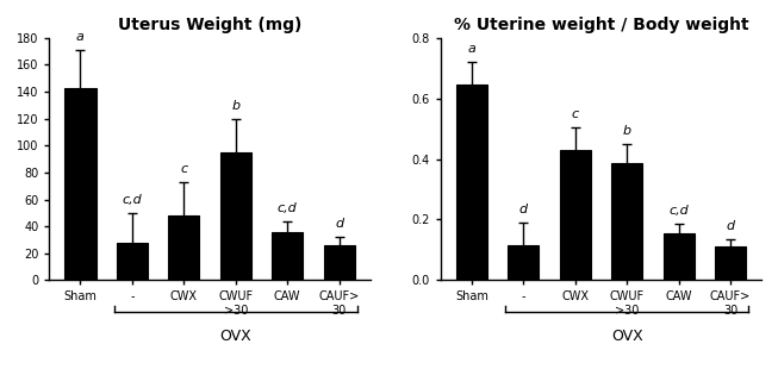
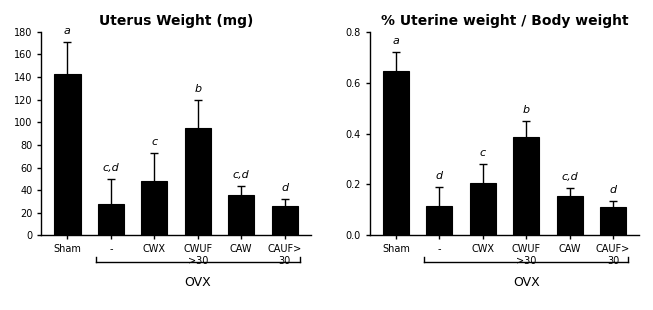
% Uterine weight / Body weight/CWX: 0.430 -> 0.205
